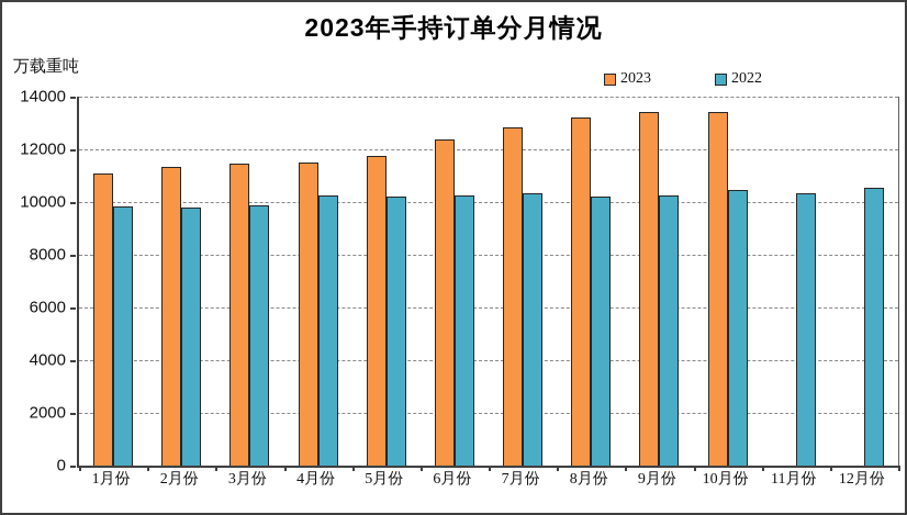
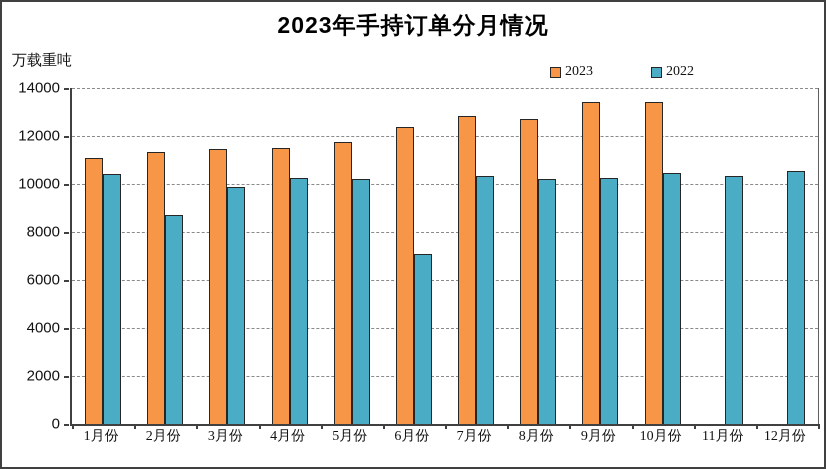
2022/1月份: 9800 -> 10400
2022/2月份: 9800 -> 8700
2022/6月份: 10200 -> 7100
2023/8月份: 13200 -> 12700
